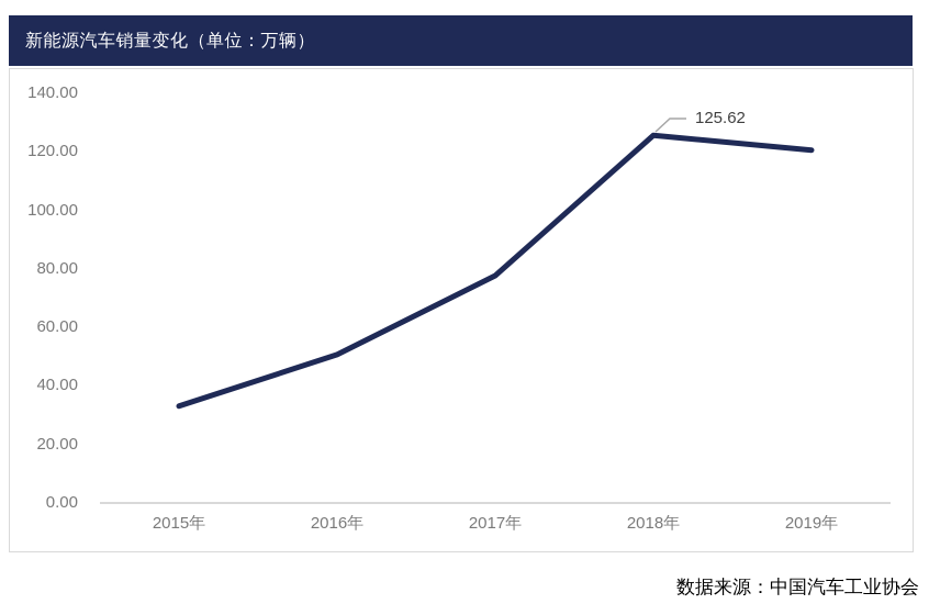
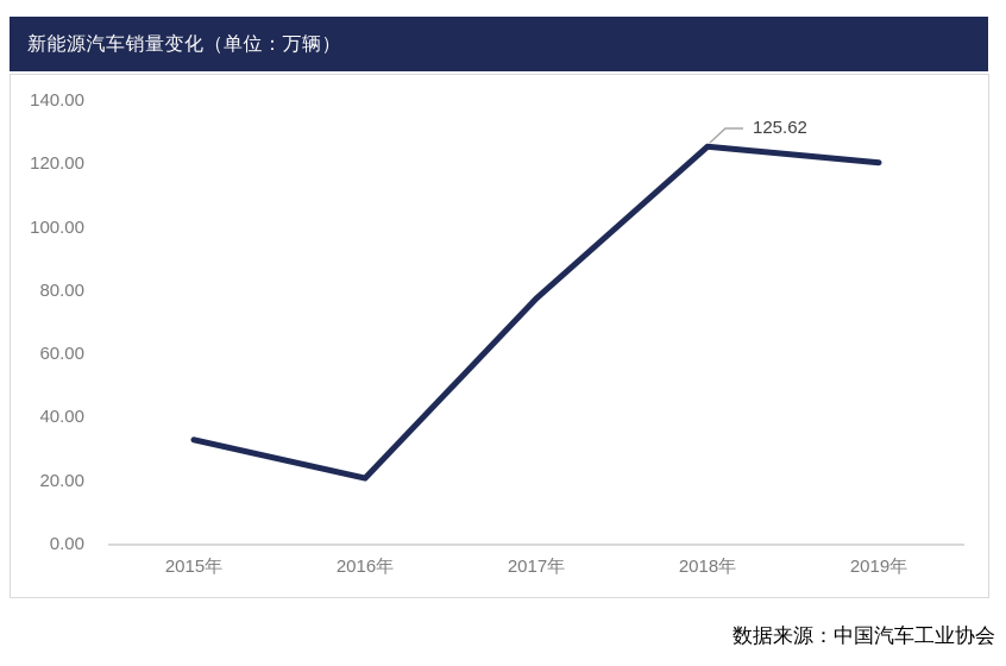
2016年: 51 -> 21
